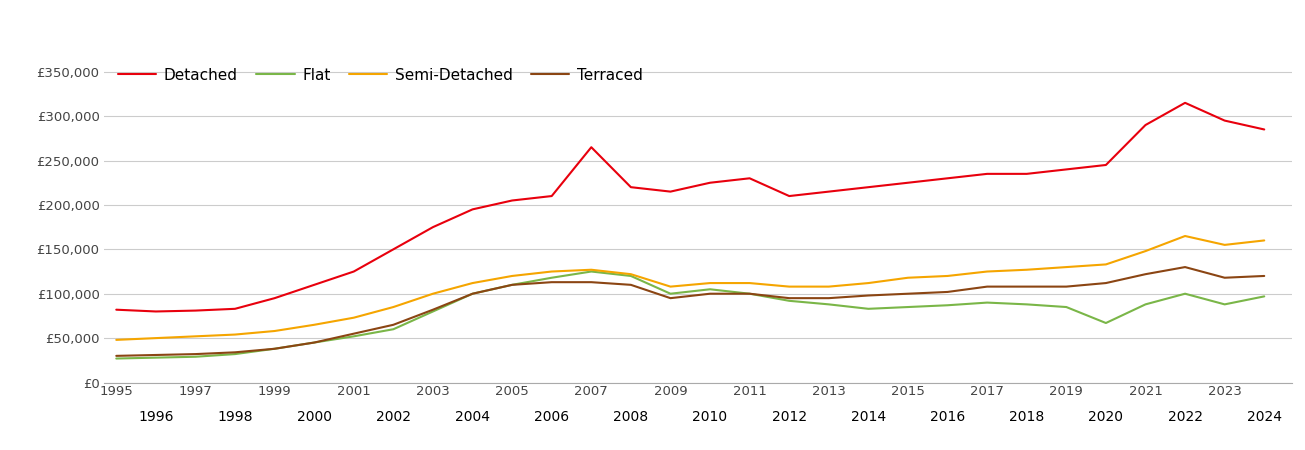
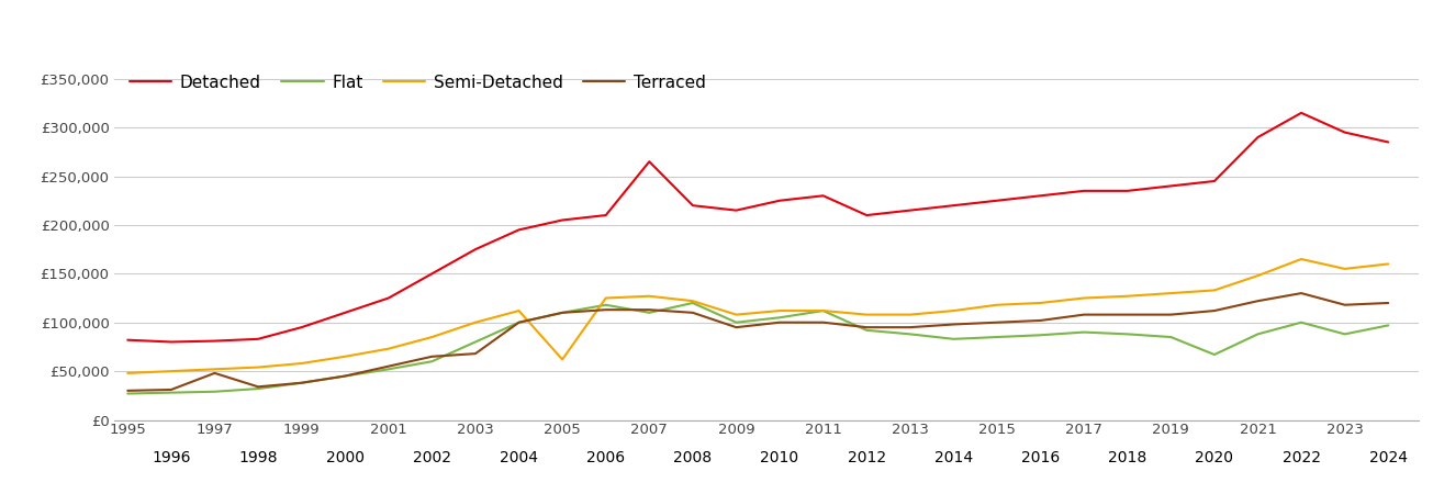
Terraced/1997: £32,000 -> £48,000
Terraced/2003: £82,000 -> £68,000
Semi-Detached/2005: £120,000 -> £62,000
Flat/2007: £125,000 -> £110,000
Flat/2011: £100,000 -> £112,000
